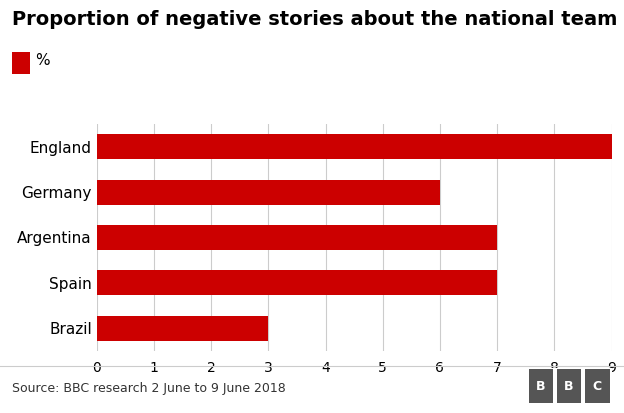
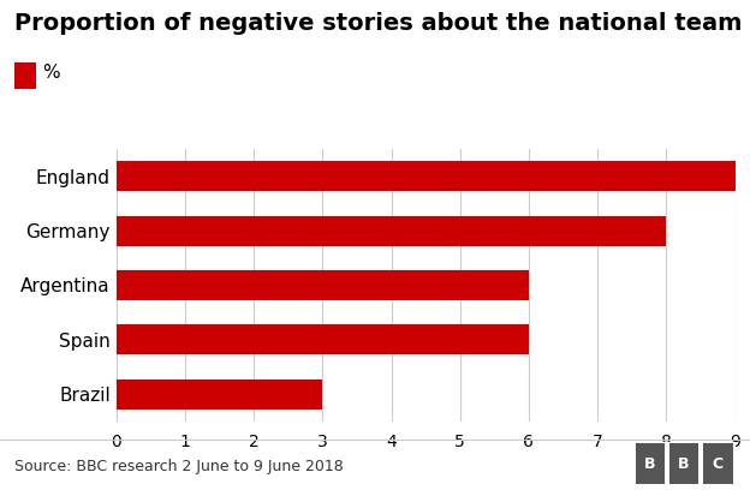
Germany: 6 -> 8
Argentina: 7 -> 6
Spain: 7 -> 6
